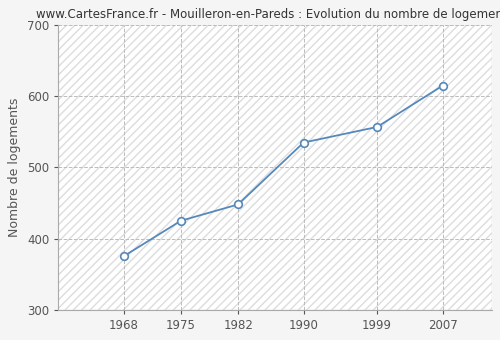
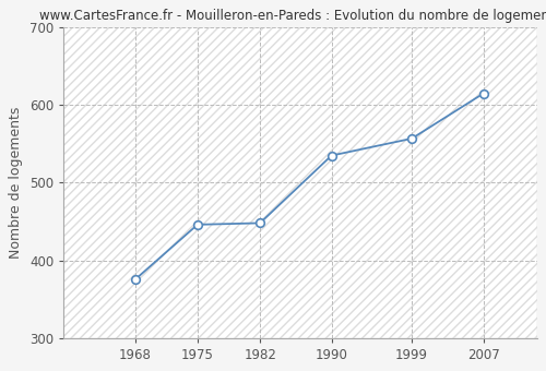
1975: 425 -> 446
